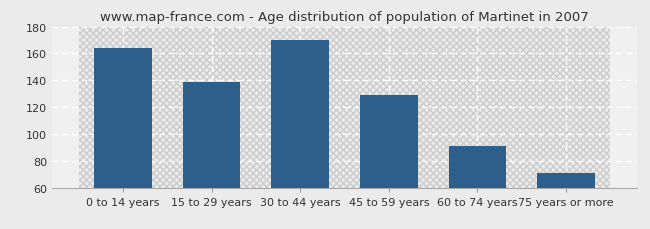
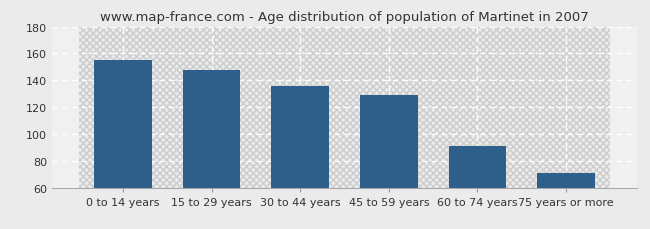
0 to 14 years: 164 -> 155
15 to 29 years: 139 -> 148
30 to 44 years: 170 -> 136
